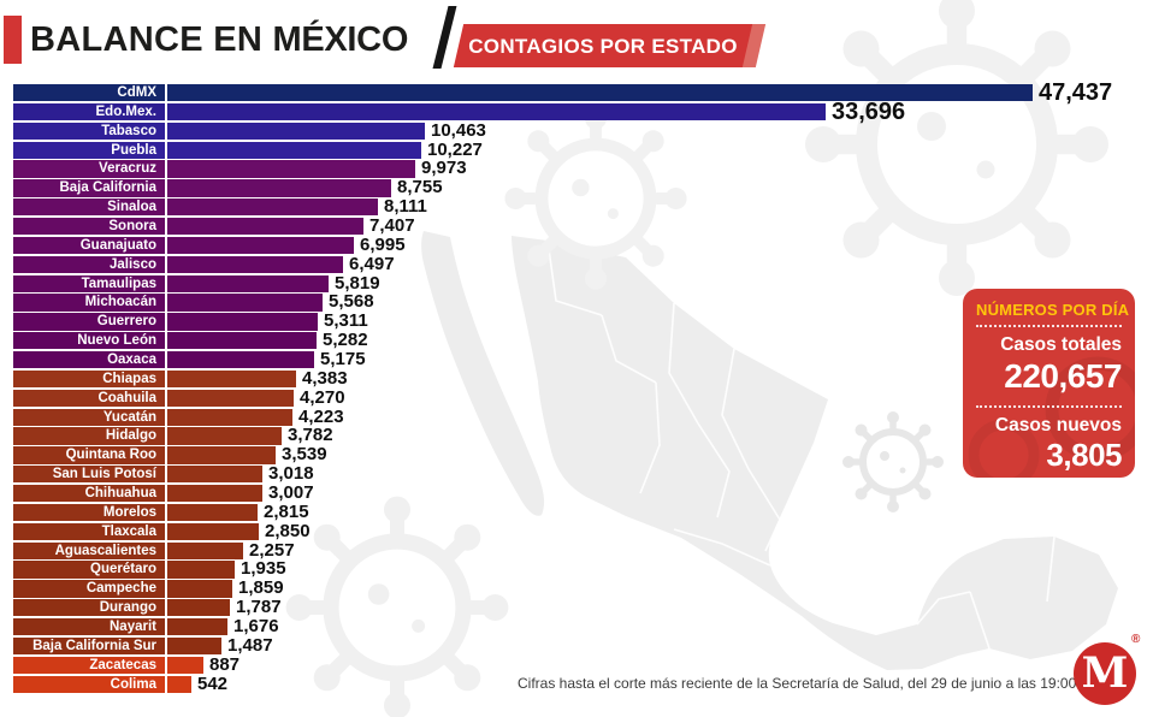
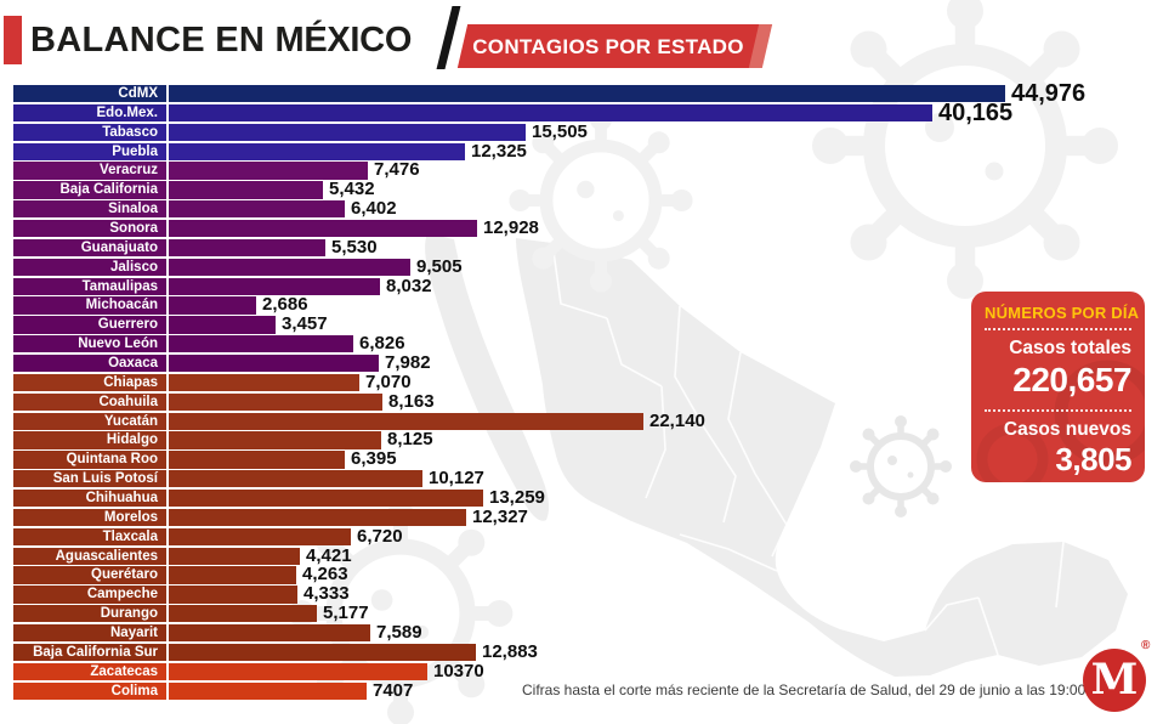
CdMX: 47,437 -> 44,976
Edo.Mex.: 33,696 -> 40,165
Tabasco: 10,463 -> 15,505
Puebla: 10,227 -> 12,325
Veracruz: 9,973 -> 7,476
Baja California: 8,755 -> 5,432
Sinaloa: 8,111 -> 6,402
Sonora: 7,407 -> 12,928
Guanajuato: 6,995 -> 5,530
Jalisco: 6,497 -> 9,505
Tamaulipas: 5,819 -> 8,032
Michoacán: 5,568 -> 2,686
Guerrero: 5,311 -> 3,457
Nuevo León: 5,282 -> 6,826
Oaxaca: 5,175 -> 7,982
Chiapas: 4,383 -> 7,070
Coahuila: 4,270 -> 8,163
Yucatán: 4,223 -> 22,140
Hidalgo: 3,782 -> 8,125
Quintana Roo: 3,539 -> 6,395
San Luis Potosí: 3,018 -> 10,127
Chihuahua: 3,007 -> 13,259
Morelos: 2,815 -> 12,327
Tlaxcala: 2,850 -> 6,720
Aguascalientes: 2,257 -> 4,421
Querétaro: 1,935 -> 4,263
Campeche: 1,859 -> 4,333
Durango: 1,787 -> 5,177
Nayarit: 1,676 -> 7,589
Baja California Sur: 1,487 -> 12,883
Zacatecas: 887 -> 10370
Colima: 542 -> 7407
